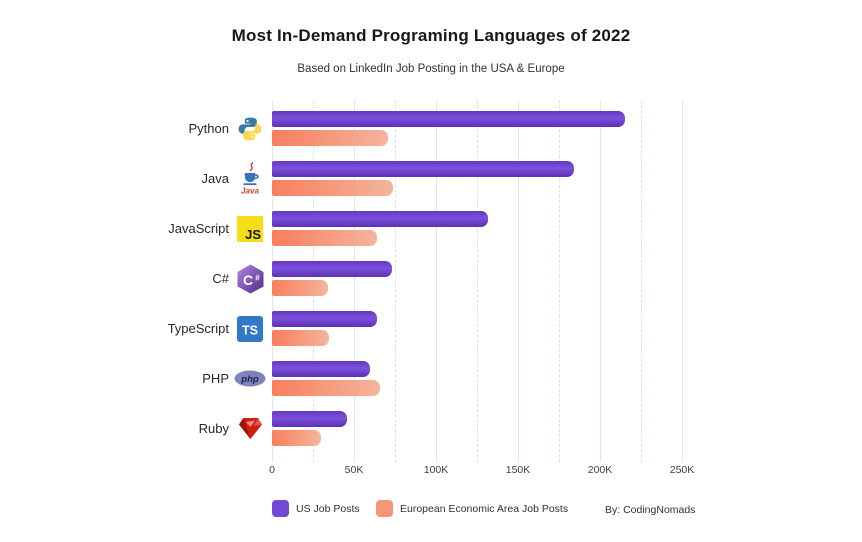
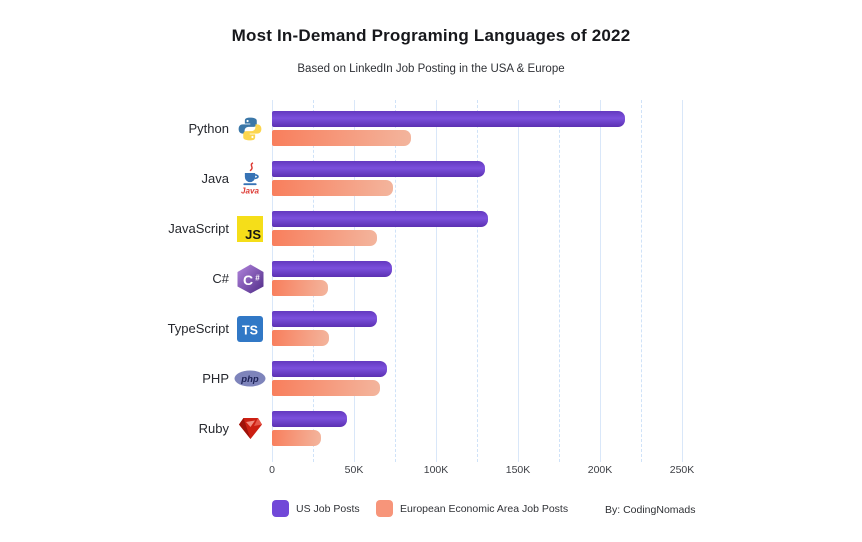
European Economic Area Job Posts/Python: 71K -> 85K
US Job Posts/Java: 184K -> 130K
US Job Posts/PHP: 60K -> 70K
